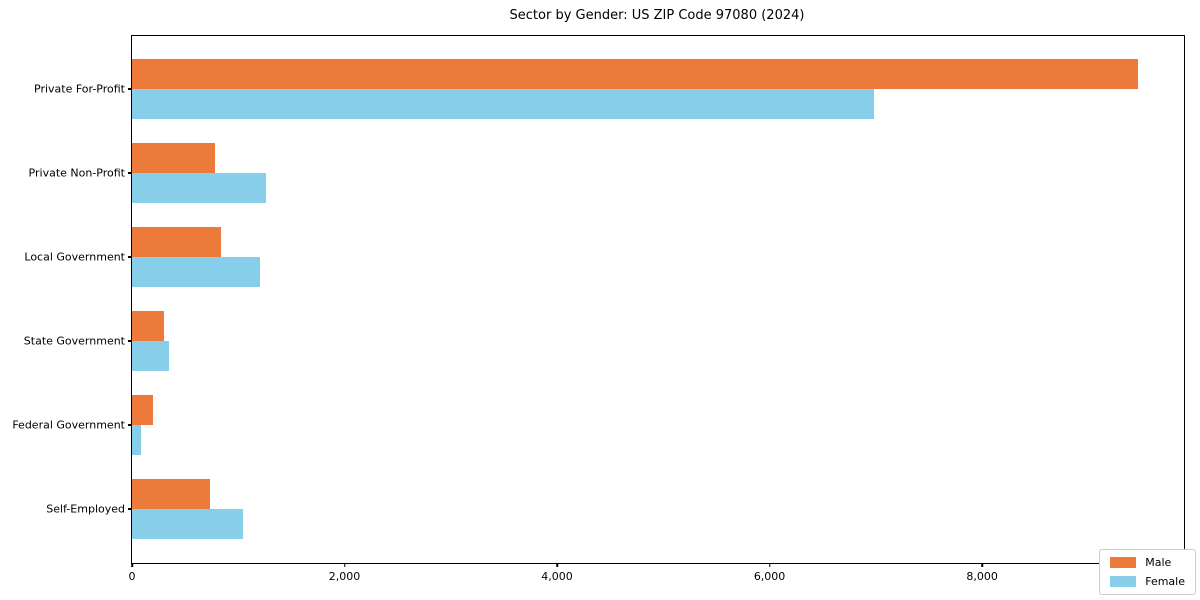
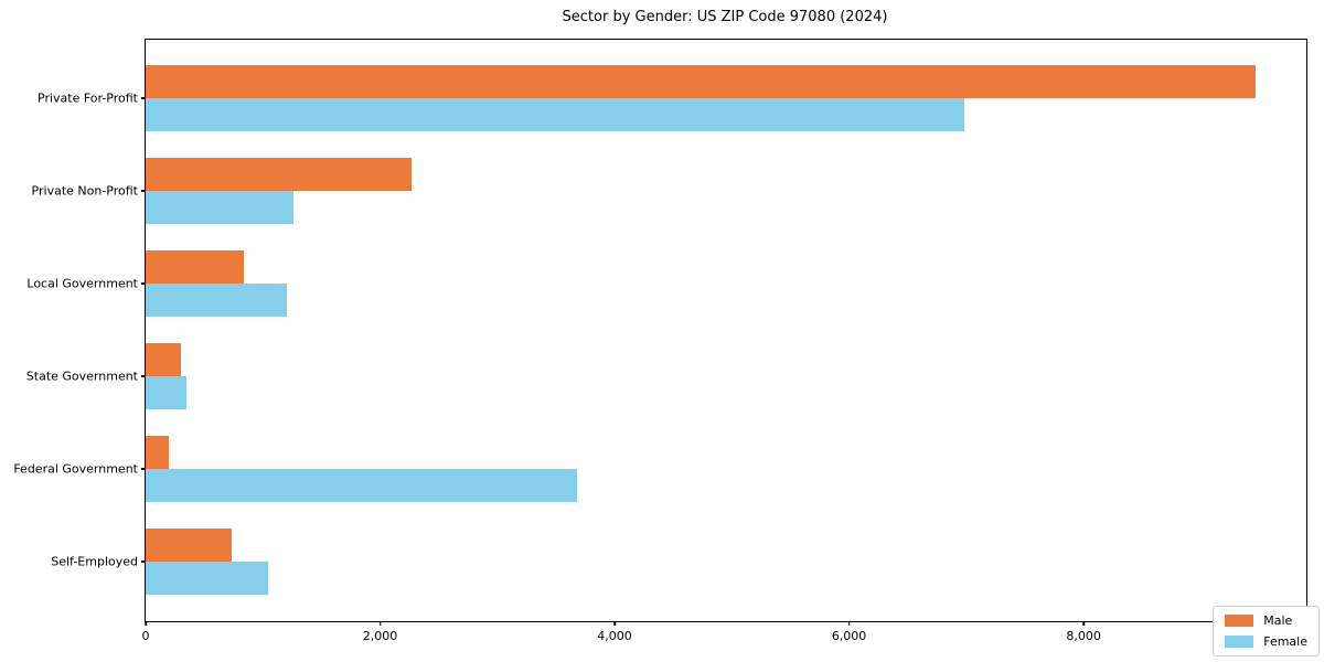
Male/Private Non-Profit: 780 -> 2270
Female/Federal Government: 80 -> 3680
